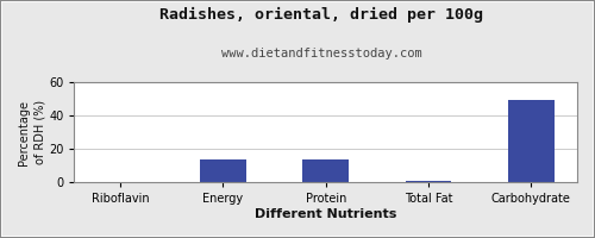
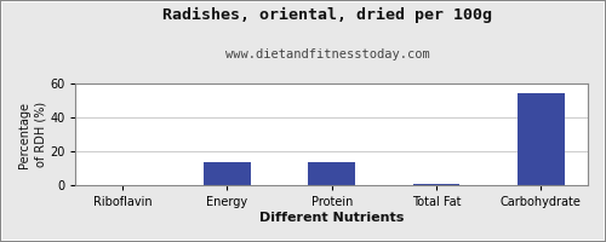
Carbohydrate: 49 -> 54
